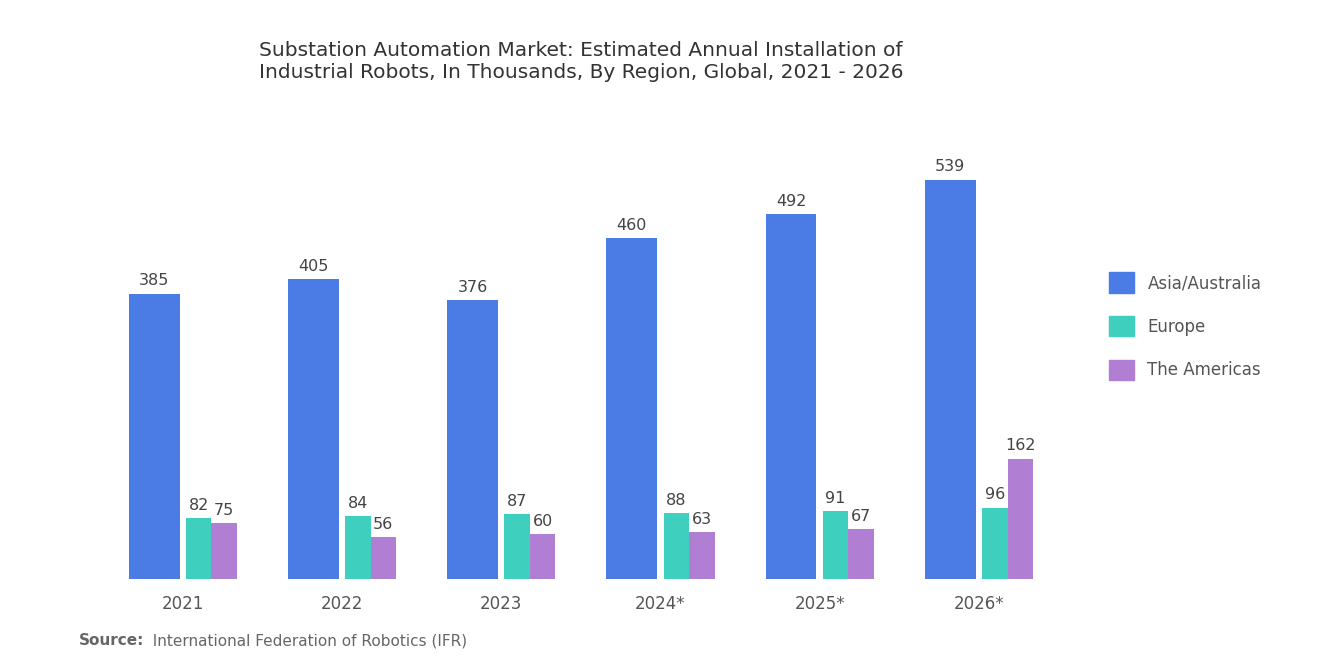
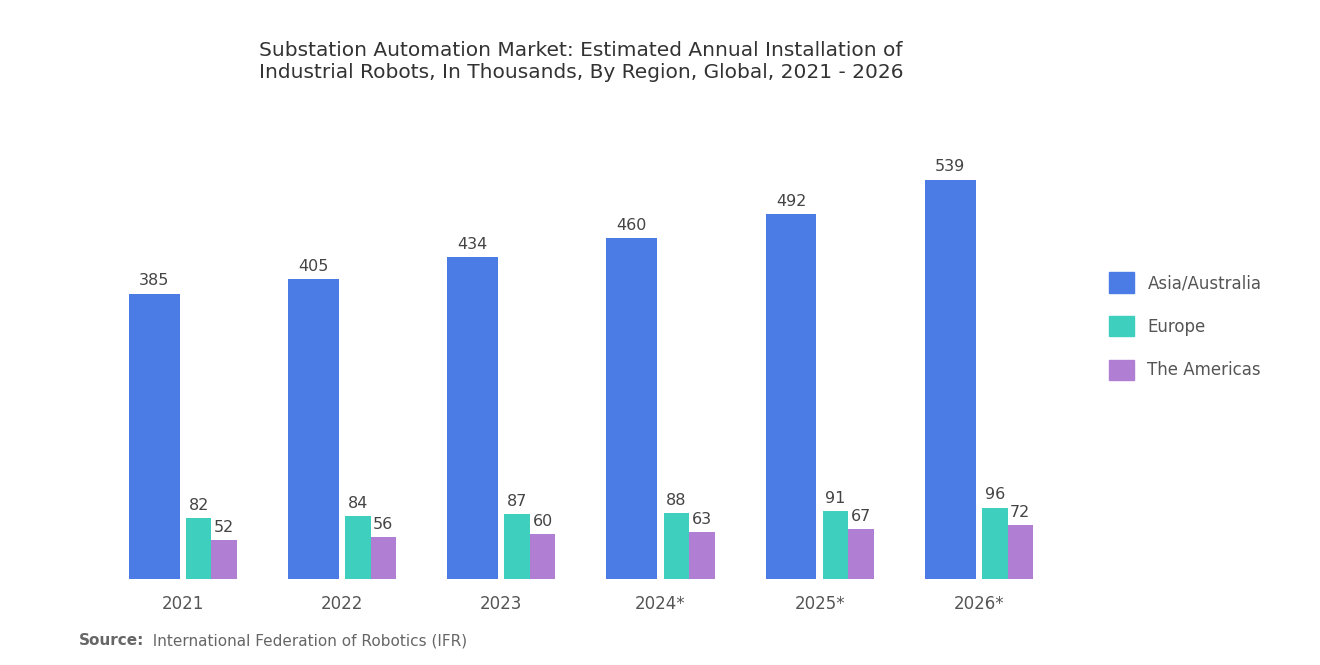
The Americas/2021: 75 -> 52
Asia/Australia/2023: 376 -> 434
The Americas/2026*: 162 -> 72
